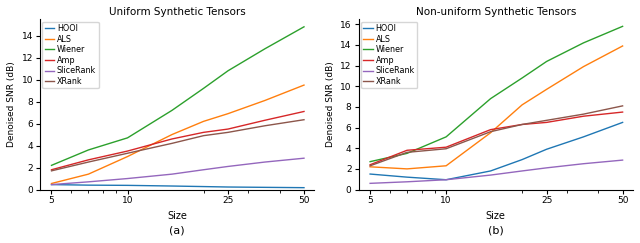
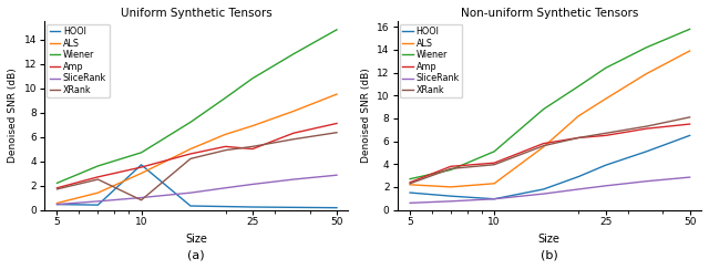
Uniform Synthetic Tensors/HOOI/10: 0.4 -> 3.7
Uniform Synthetic Tensors/XRank/10: 3.3 -> 0.8
Uniform Synthetic Tensors/Amp/25: 5.5 -> 5.0
